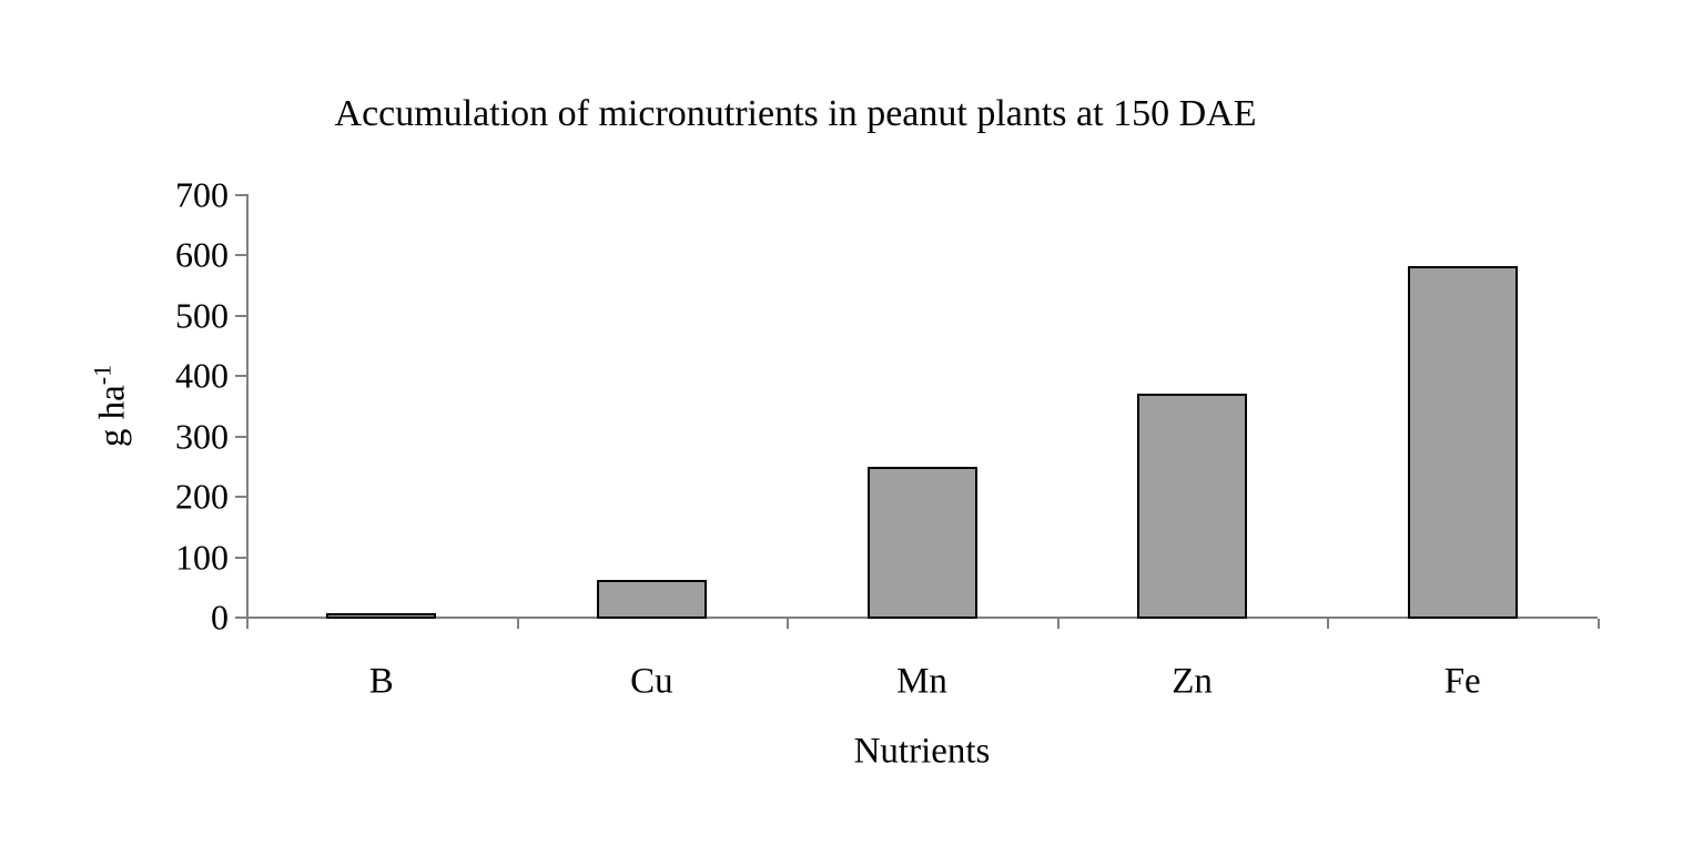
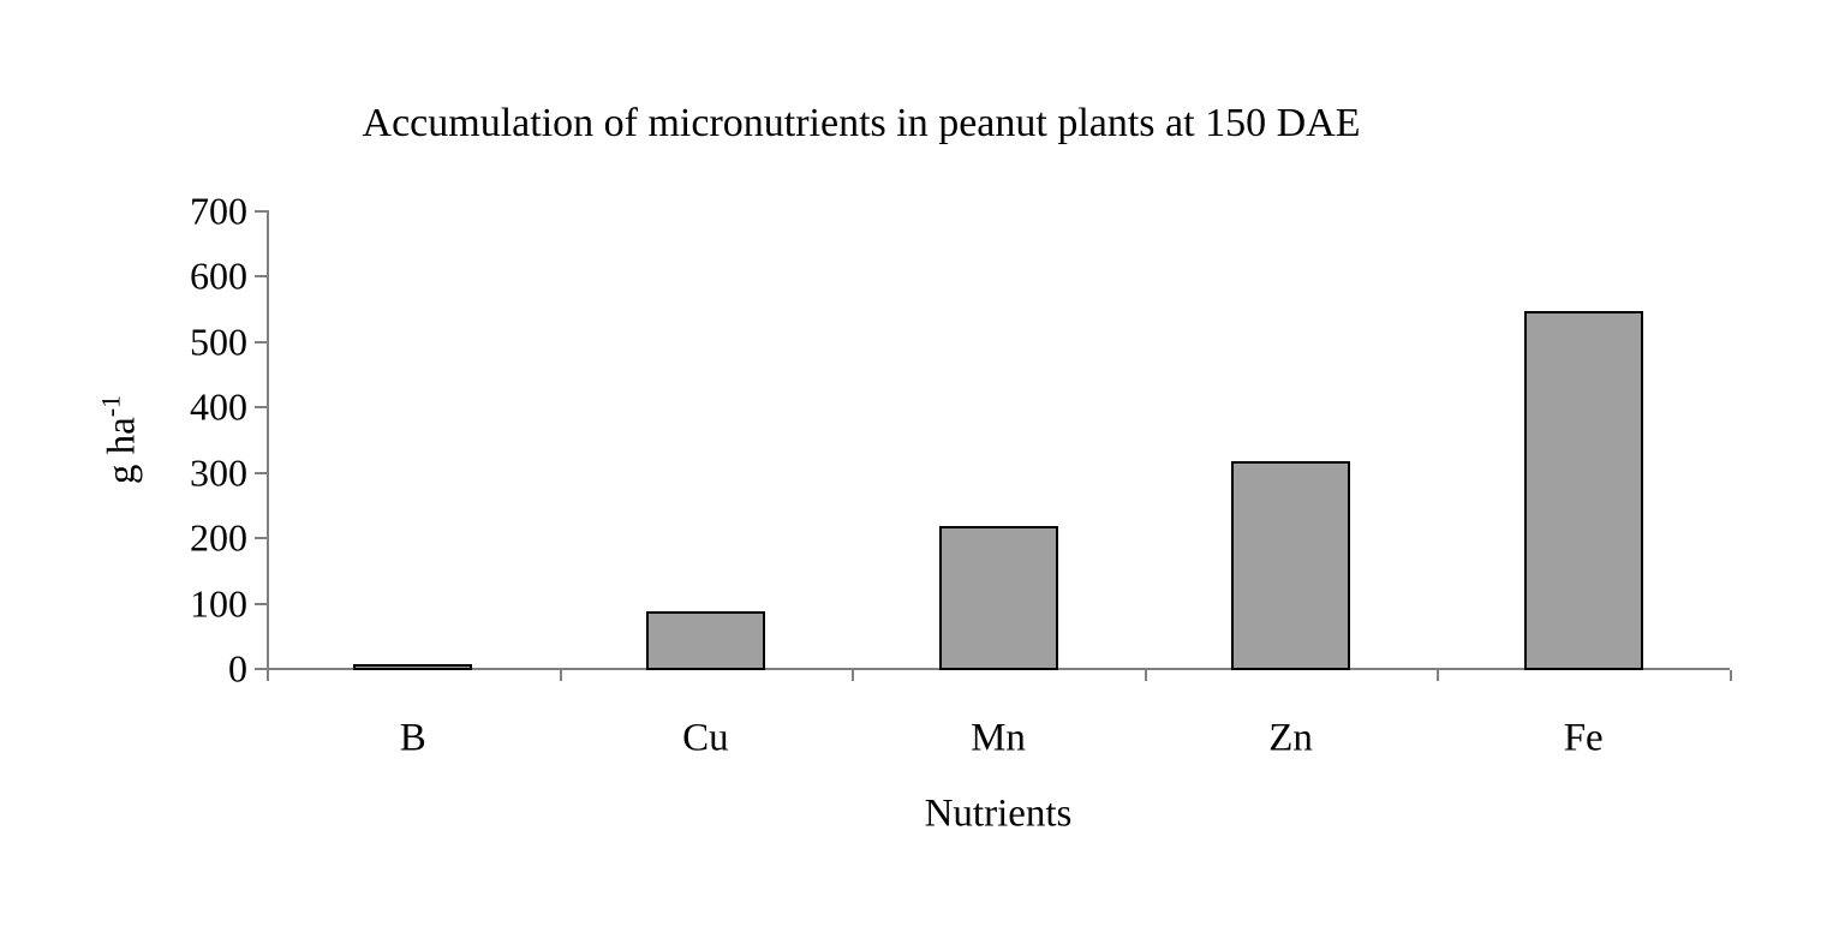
Cu: 60 -> 90
Mn: 250 -> 220
Zn: 370 -> 320
Fe: 580 -> 550
